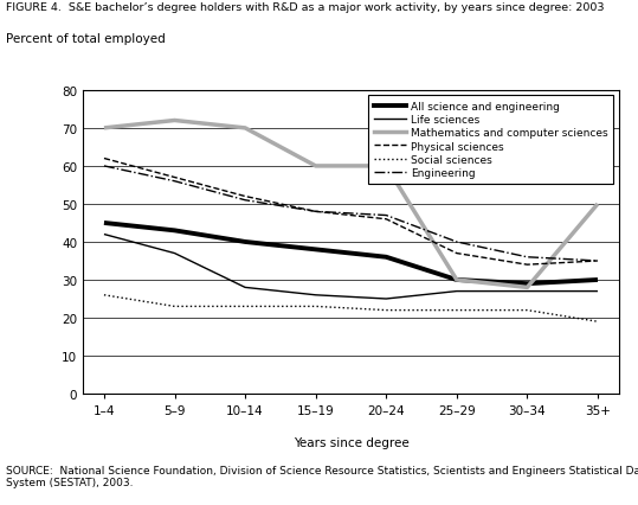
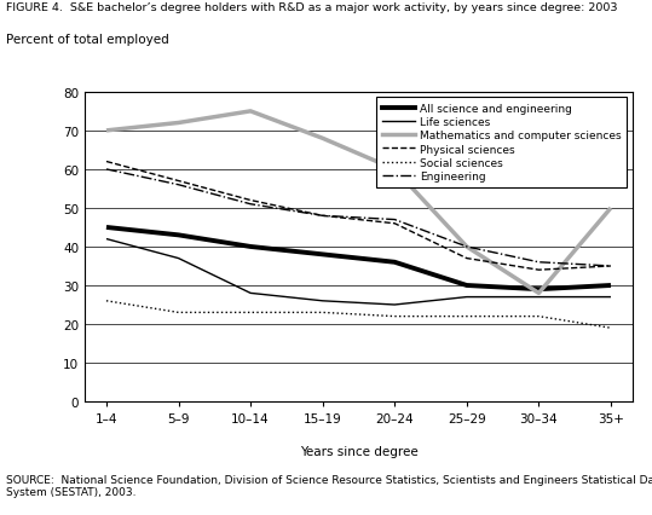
Mathematics and computer sciences/10–14: 70 -> 75
Mathematics and computer sciences/15–19: 60 -> 68
Mathematics and computer sciences/25–29: 30 -> 40
